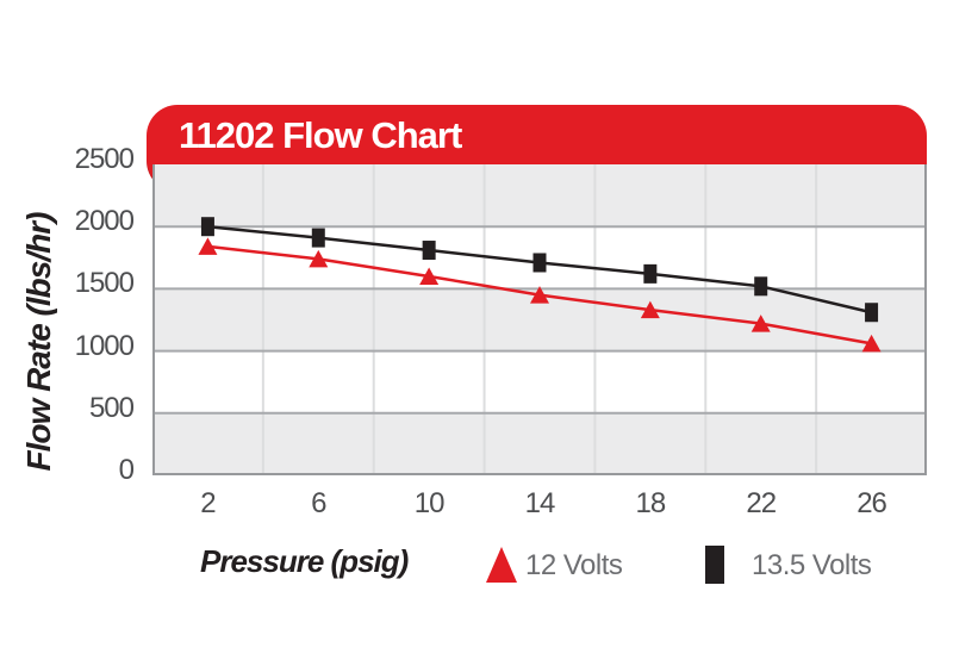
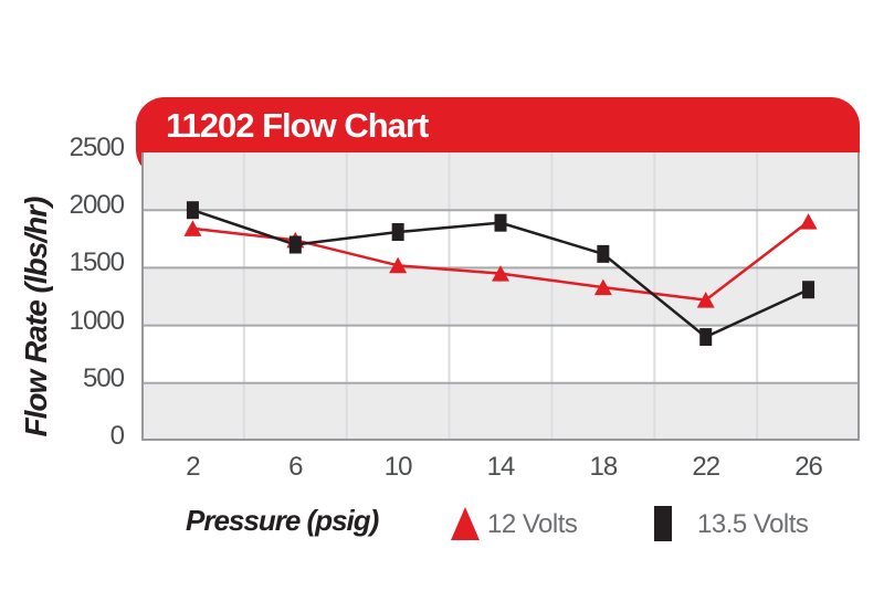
13.5 Volts/6: 1910 -> 1700
12 Volts/10: 1600 -> 1520
13.5 Volts/14: 1710 -> 1890
13.5 Volts/22: 1520 -> 900
12 Volts/26: 1060 -> 1900
